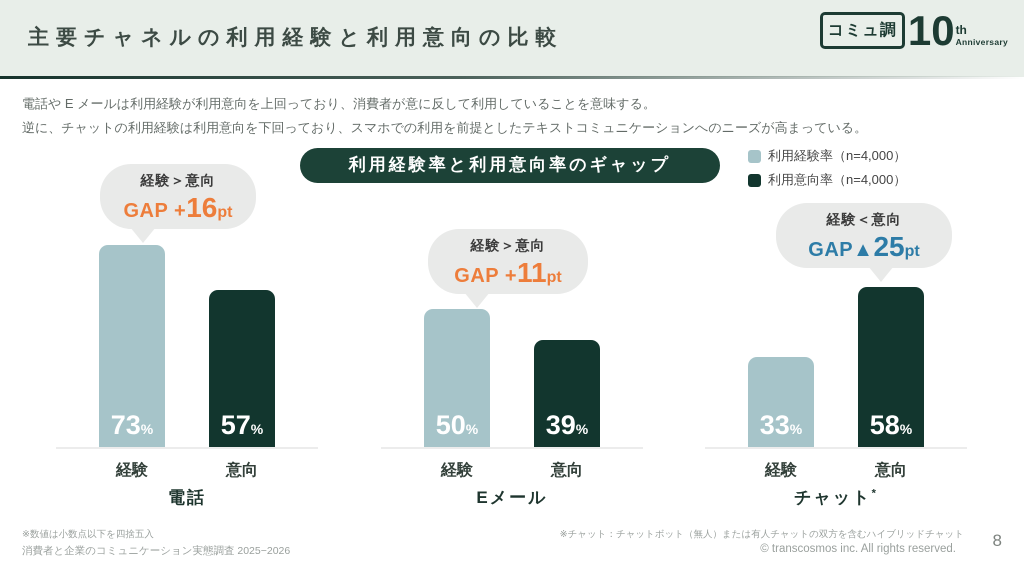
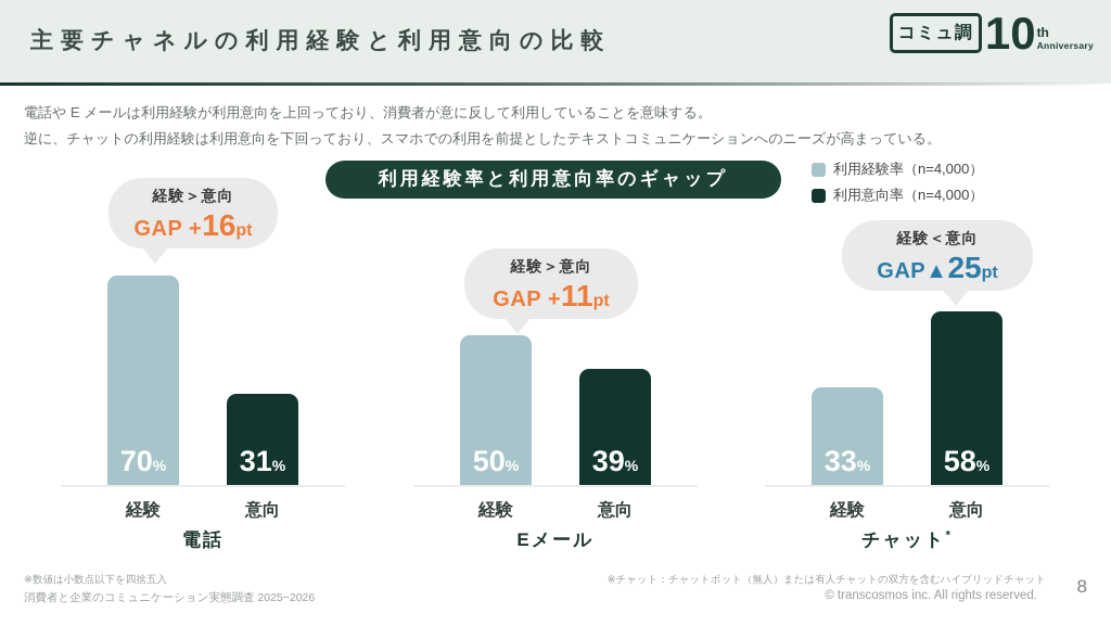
利用経験率（n=4,000）/電話: 73 -> 70
利用意向率（n=4,000）/電話: 57 -> 31
